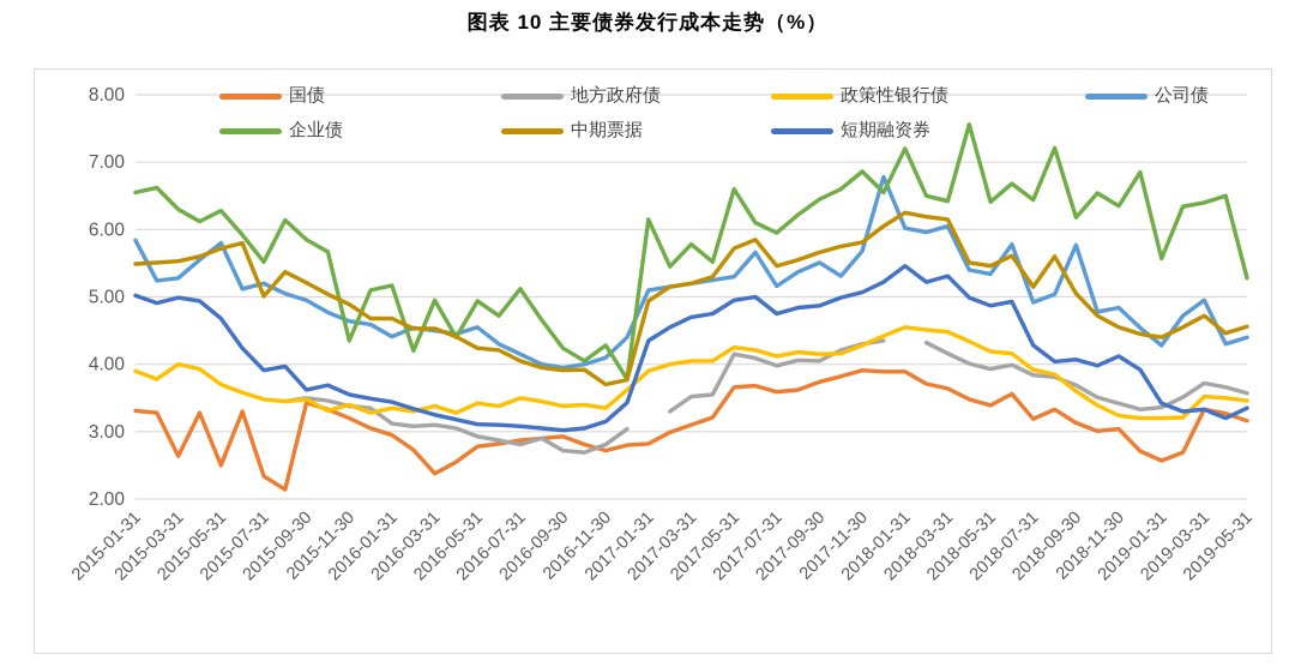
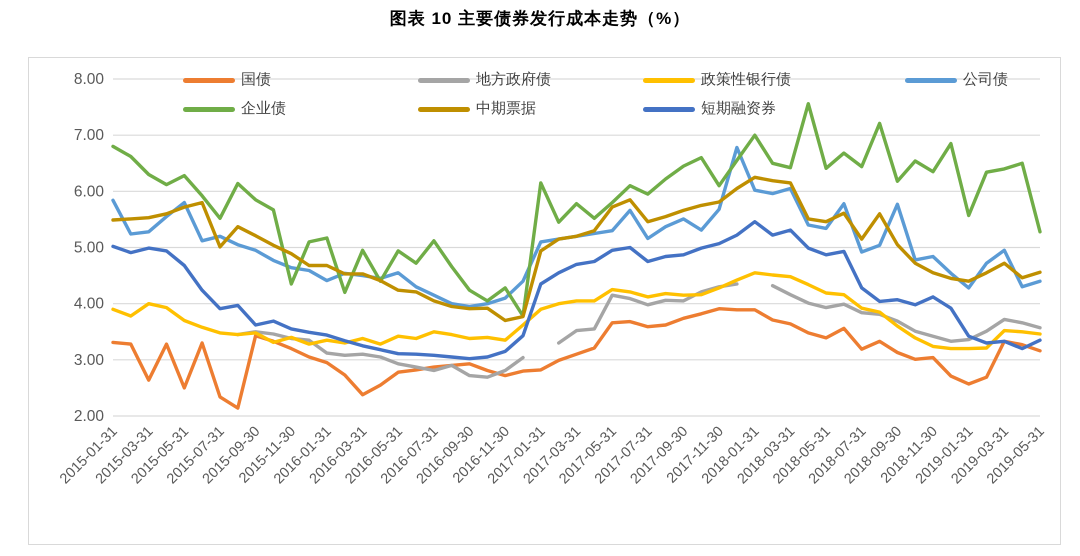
企业债/2015-01-31: 6.5 -> 6.8
企业债/2017-05-31: 6.6 -> 5.8
企业债/2017-11-30: 6.9 -> 6.1
企业债/2018-01-31: 7.2 -> 7.0
